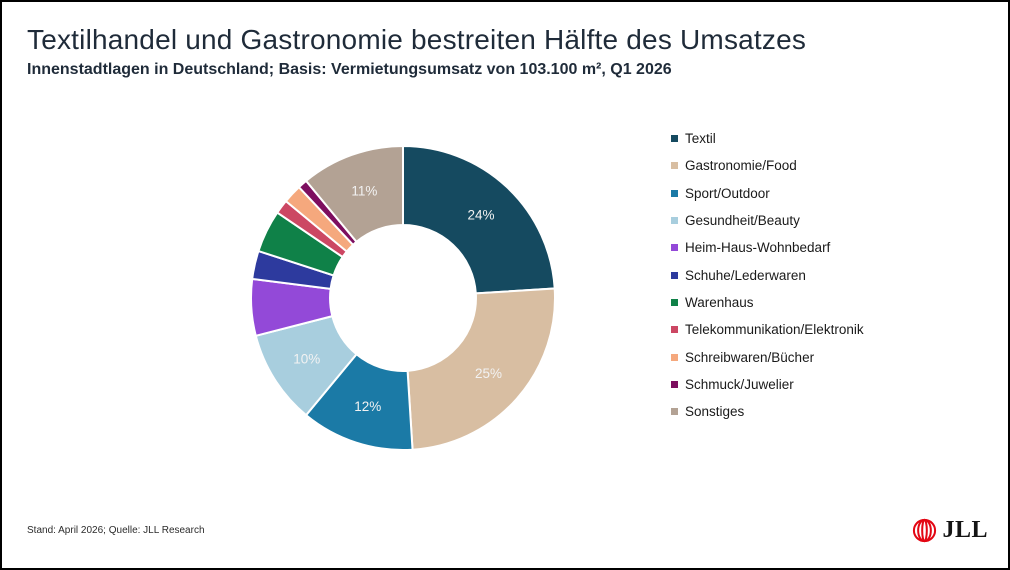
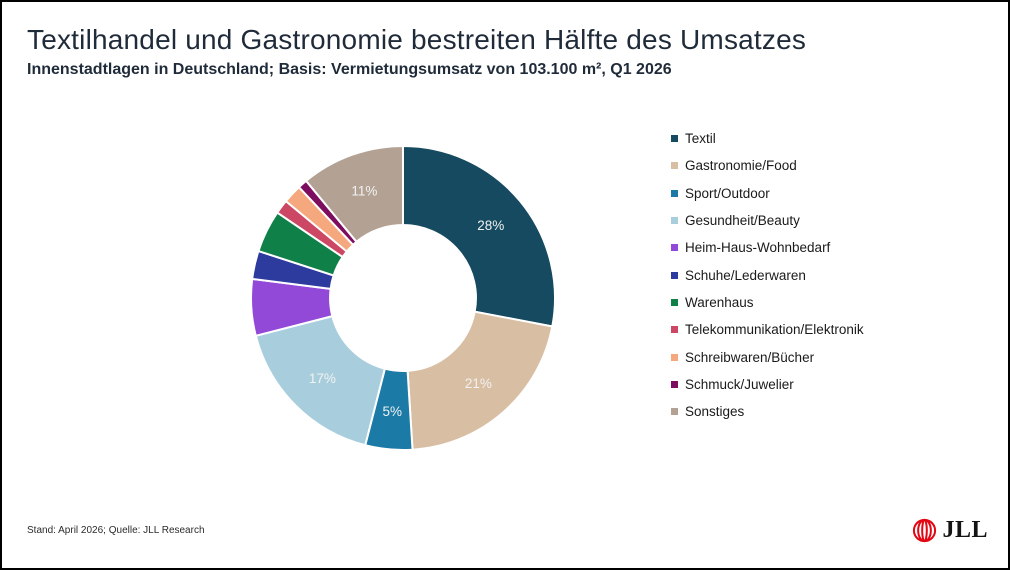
Textil: 24% -> 28%
Gastronomie/Food: 25% -> 21%
Sport/Outdoor: 12% -> 5%
Gesundheit/Beauty: 10% -> 17%
